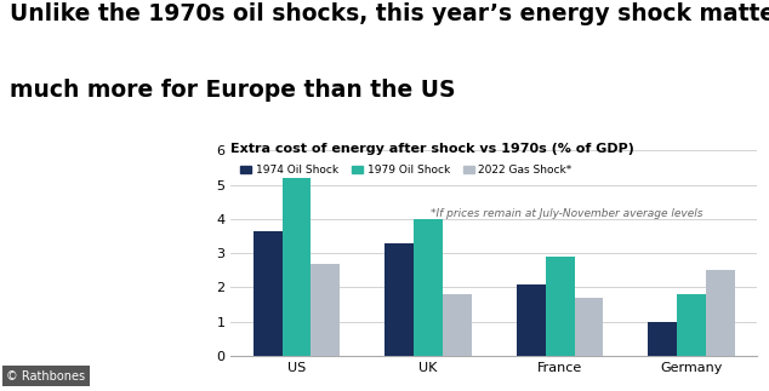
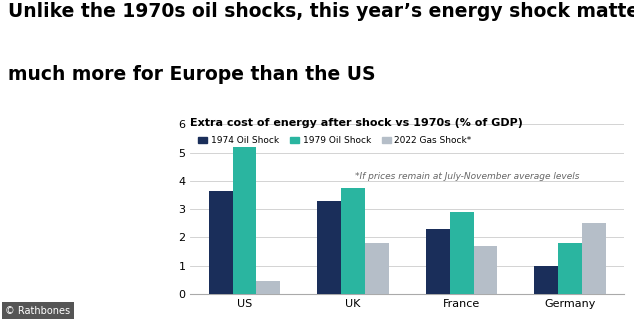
2022 Gas Shock*/US: 2.70 -> 0.45
1979 Oil Shock/UK: 4.00 -> 3.75
1974 Oil Shock/France: 2.10 -> 2.30
